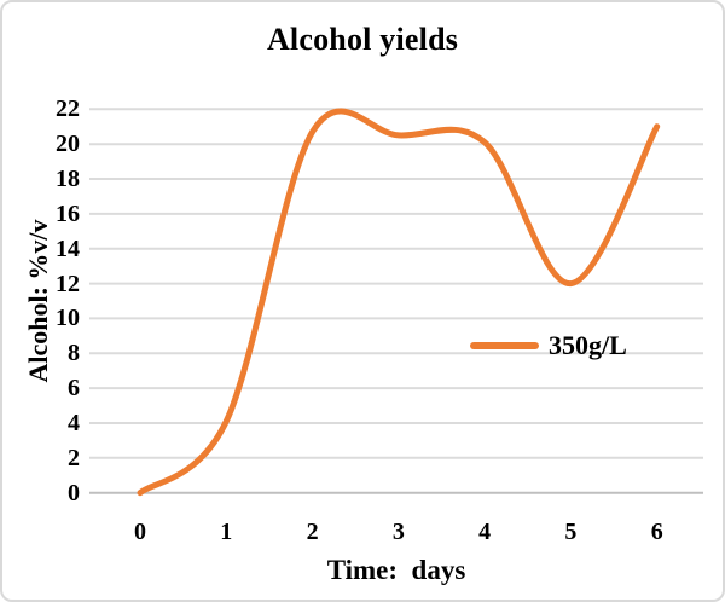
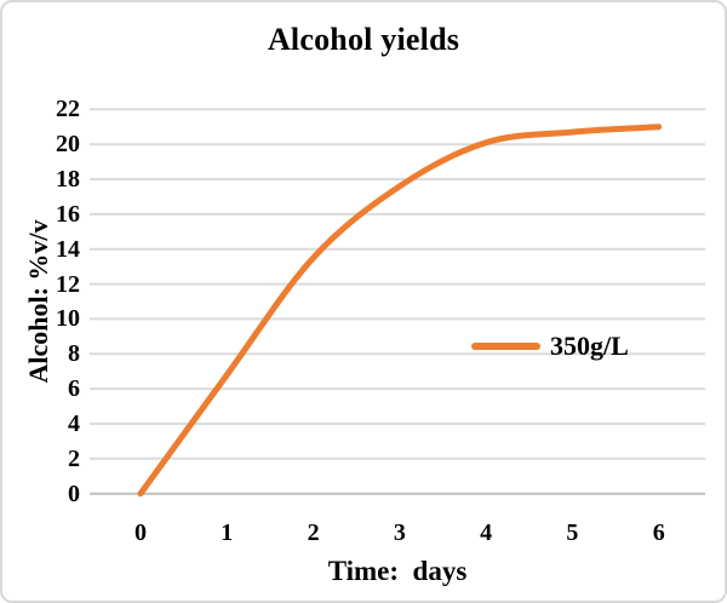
1: 4.1 -> 6.8
2: 20.7 -> 13.5
3: 20.5 -> 17.6
5: 12.0 -> 20.7
